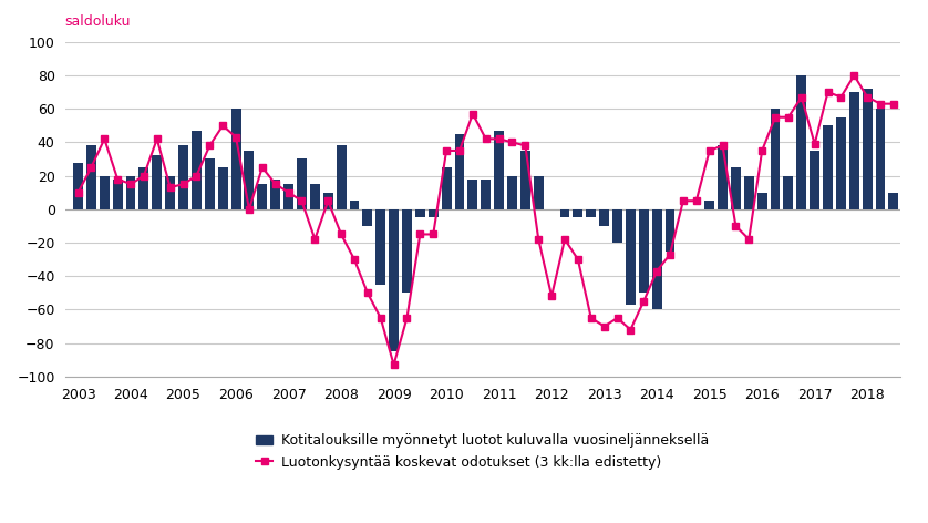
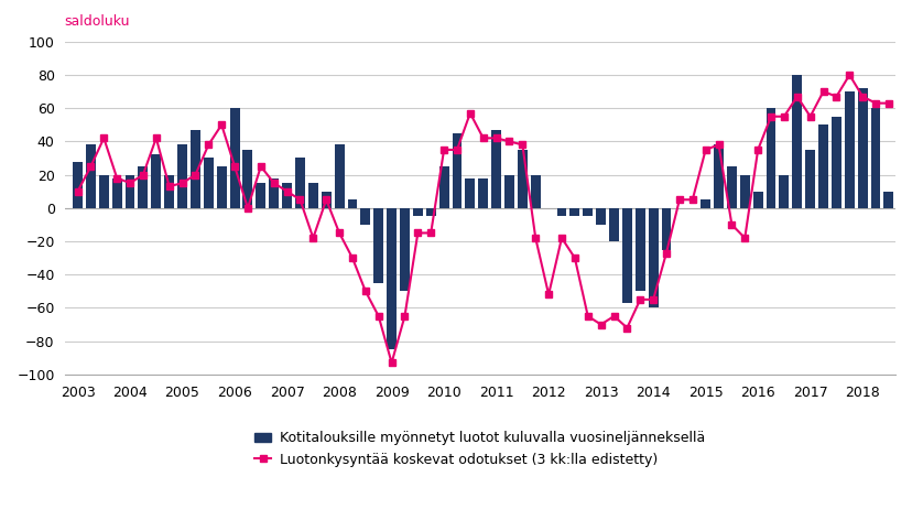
Luotonkysyntää koskevat odotukset (3 kk:lla edistetty)/2006: 43 -> 25
Luotonkysyntää koskevat odotukset (3 kk:lla edistetty)/2014: -37 -> -55
Luotonkysyntää koskevat odotukset (3 kk:lla edistetty)/2017: 39 -> 55
